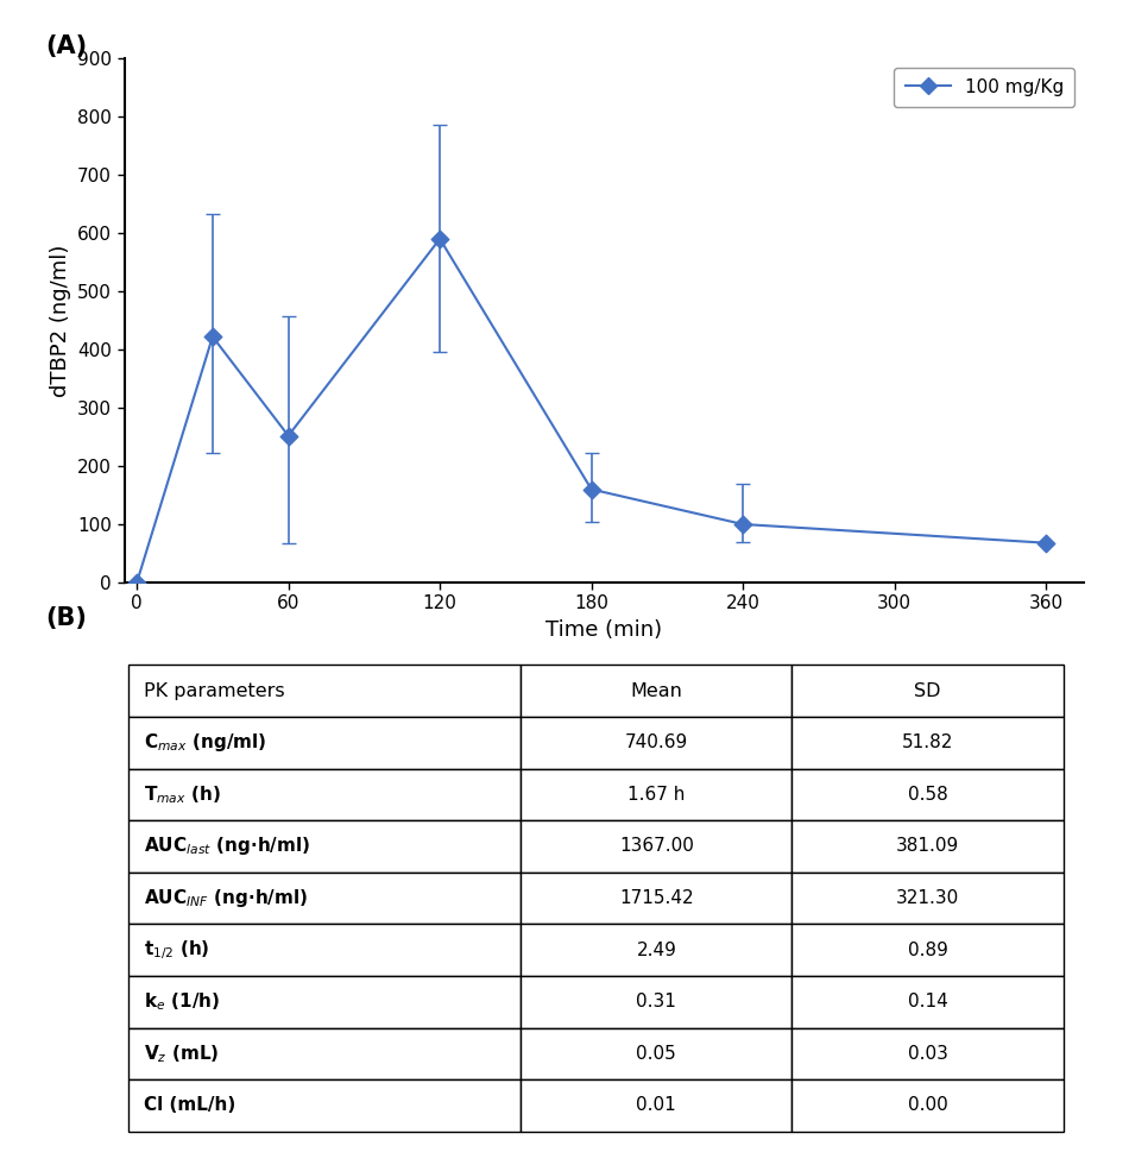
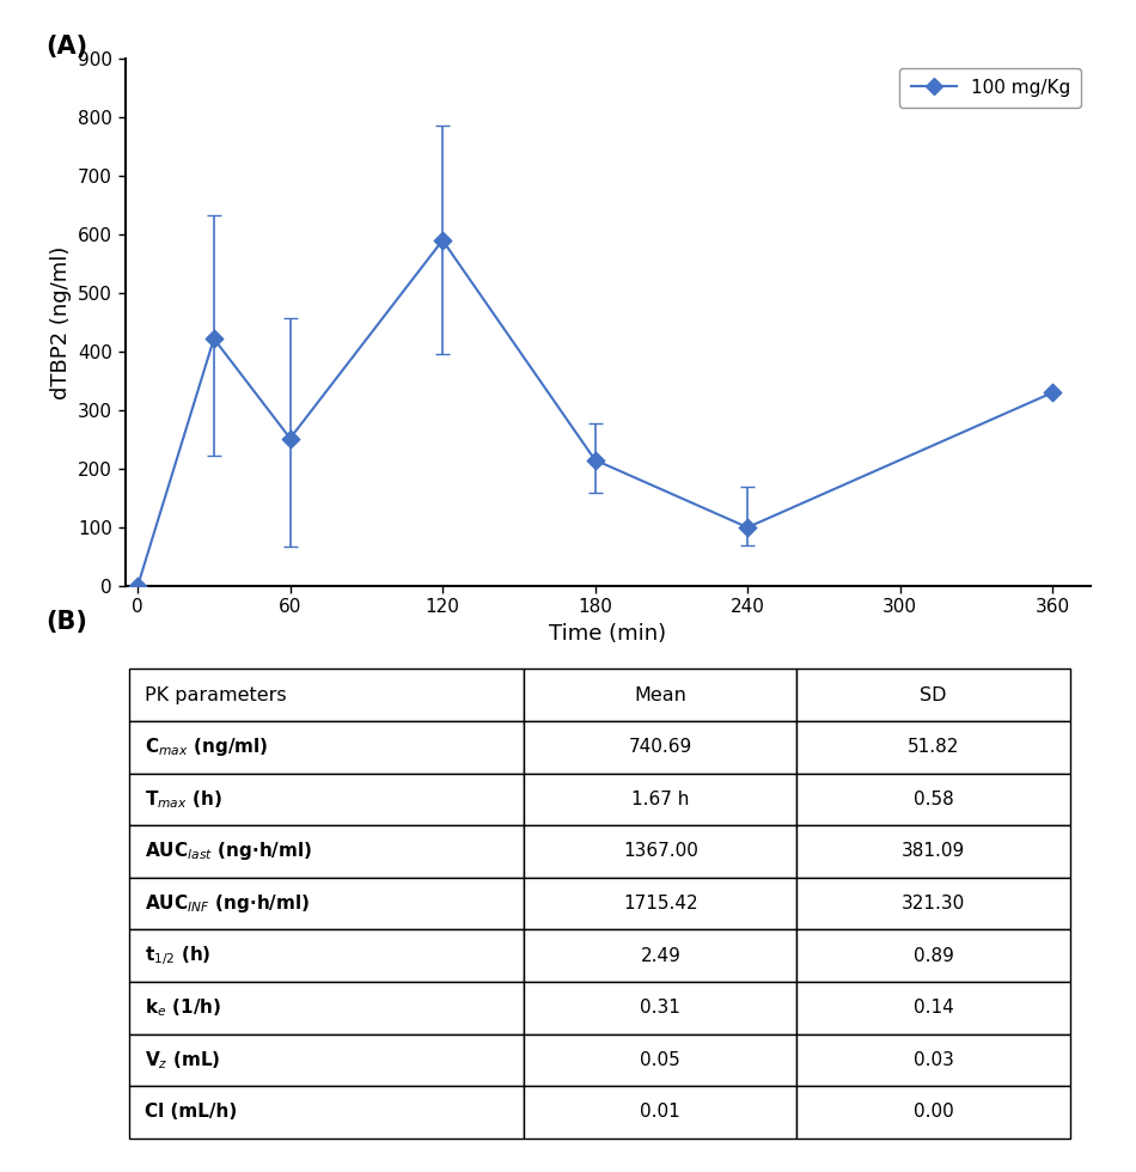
180: 160 -> 215
360: 68 -> 330
